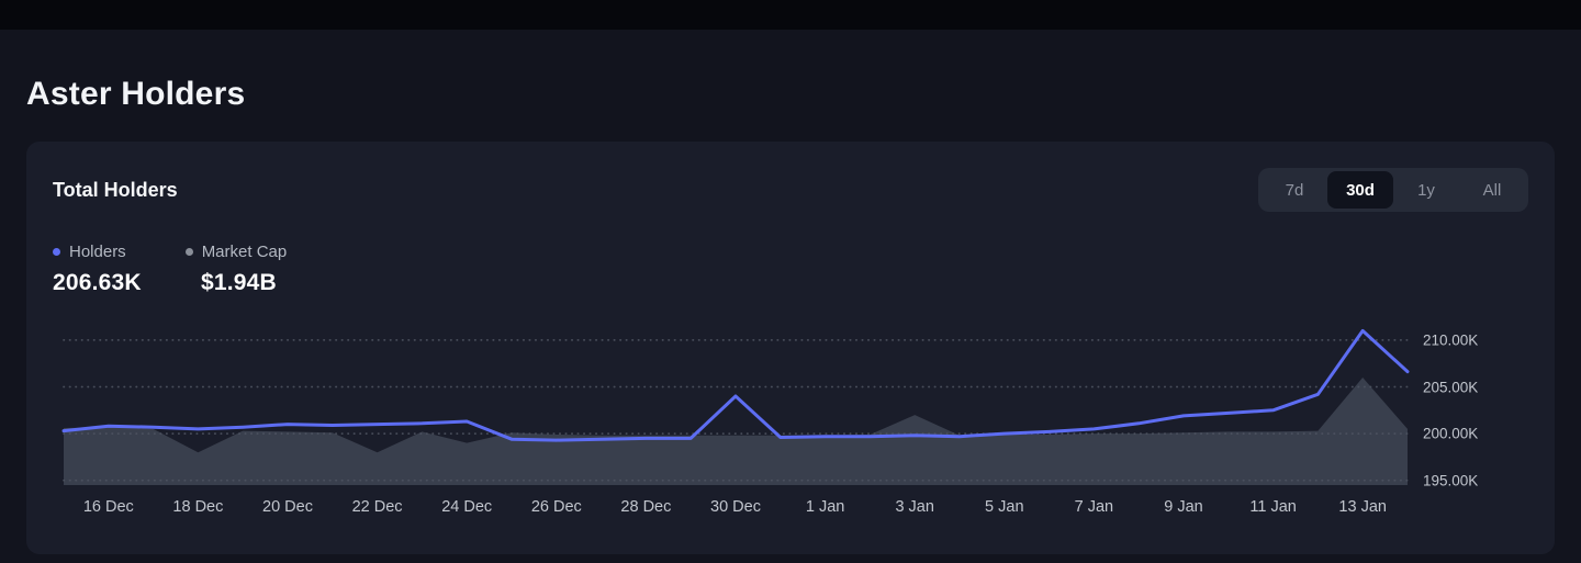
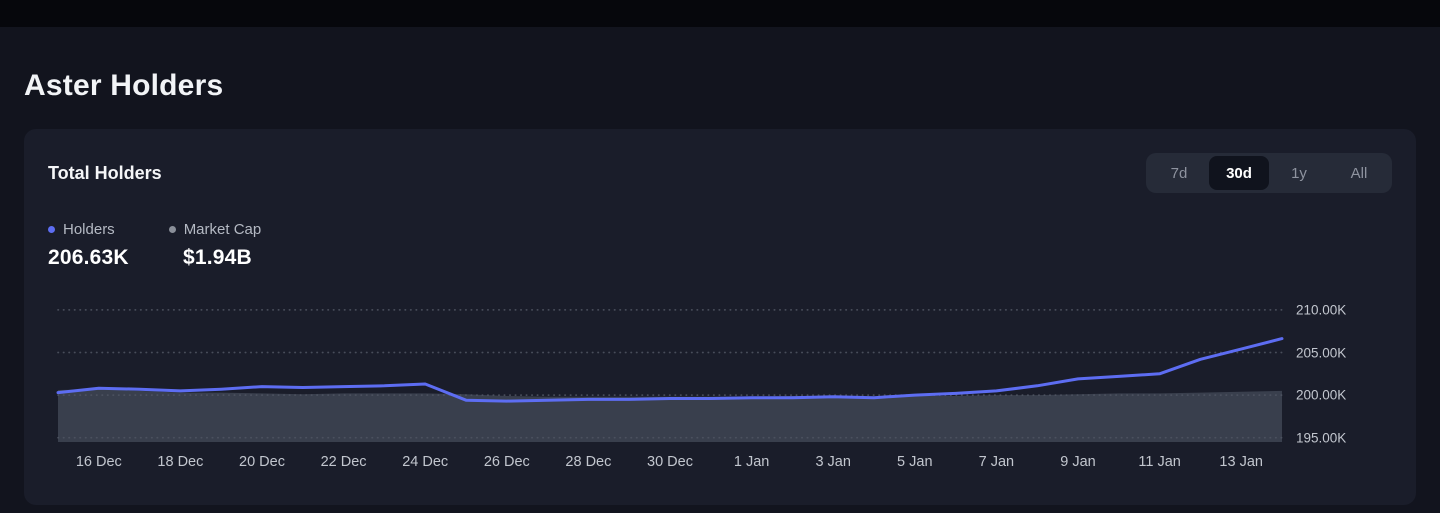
Market Cap/18 Dec: 198K -> 200K
Market Cap/22 Dec: 198K -> 200K
Market Cap/24 Dec: 199K -> 200K
Holders/30 Dec: 204K -> 200K
Market Cap/3 Jan: 202K -> 200K
Holders/13 Jan: 211K -> 205K
Market Cap/13 Jan: 206K -> 200K
